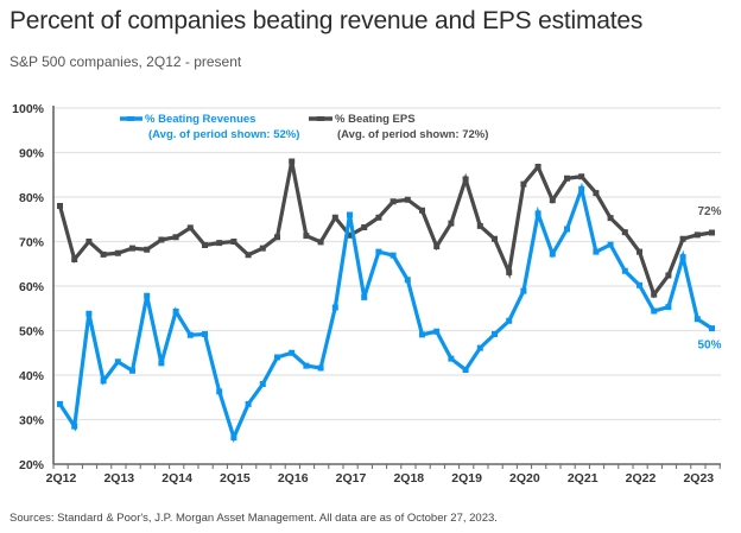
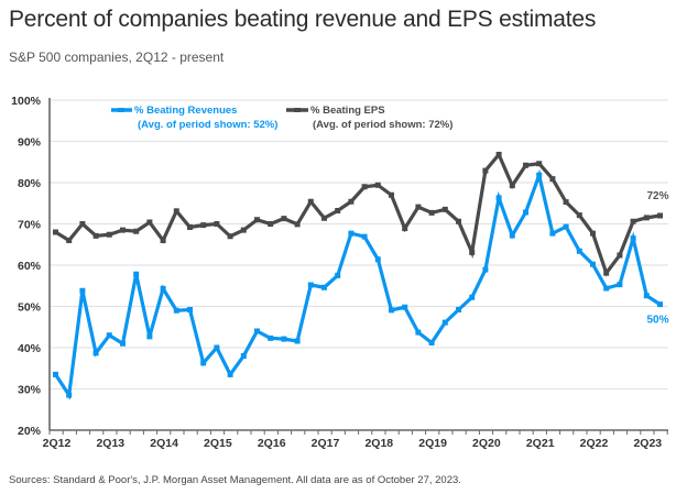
% Beating EPS/2Q12: 78% -> 68%
% Beating EPS/2Q14: 71% -> 66%
% Beating Revenues/2Q15: 26% -> 40%
% Beating Revenues/2Q16: 45% -> 42%
% Beating EPS/2Q16: 88% -> 70%
% Beating Revenues/2Q17: 76% -> 55%
% Beating EPS/2Q19: 84% -> 73%
